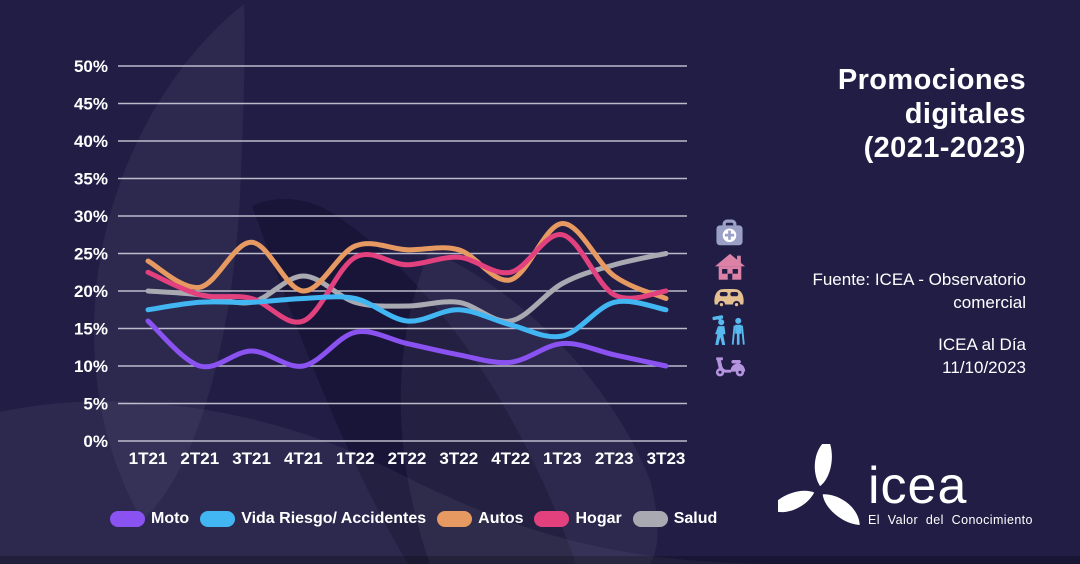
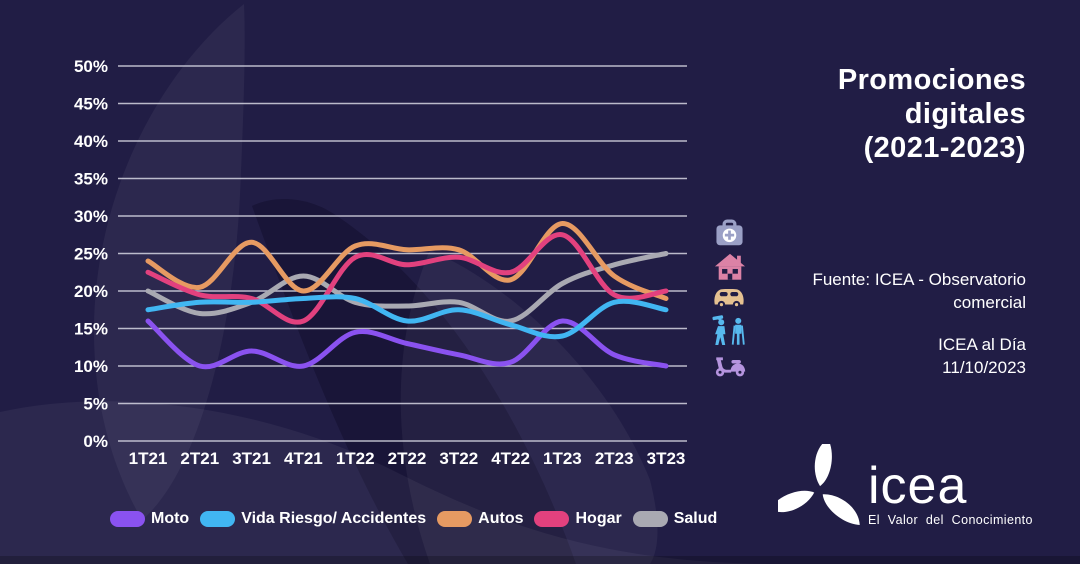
Salud/2T21: 20% -> 17%
Moto/1T23: 13% -> 16%
